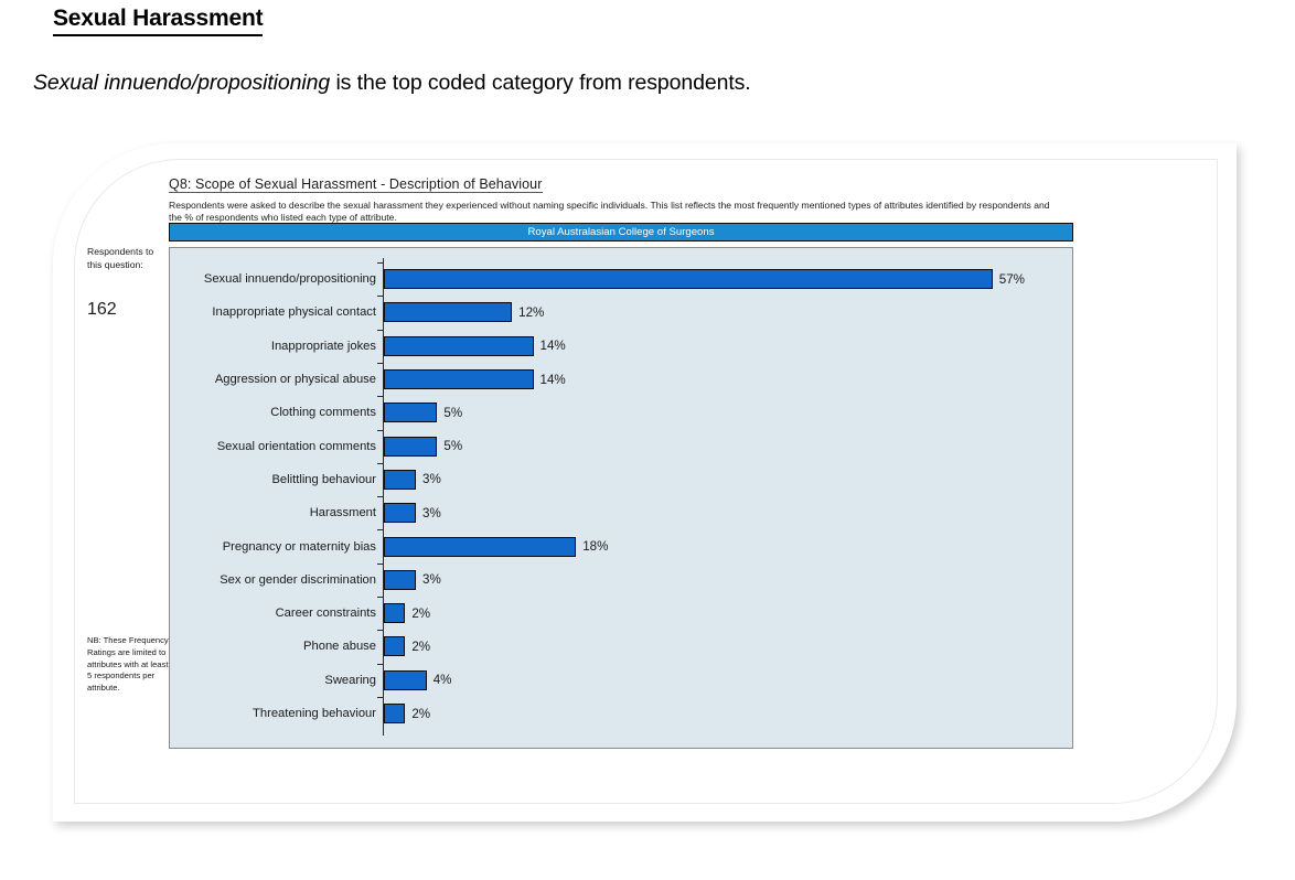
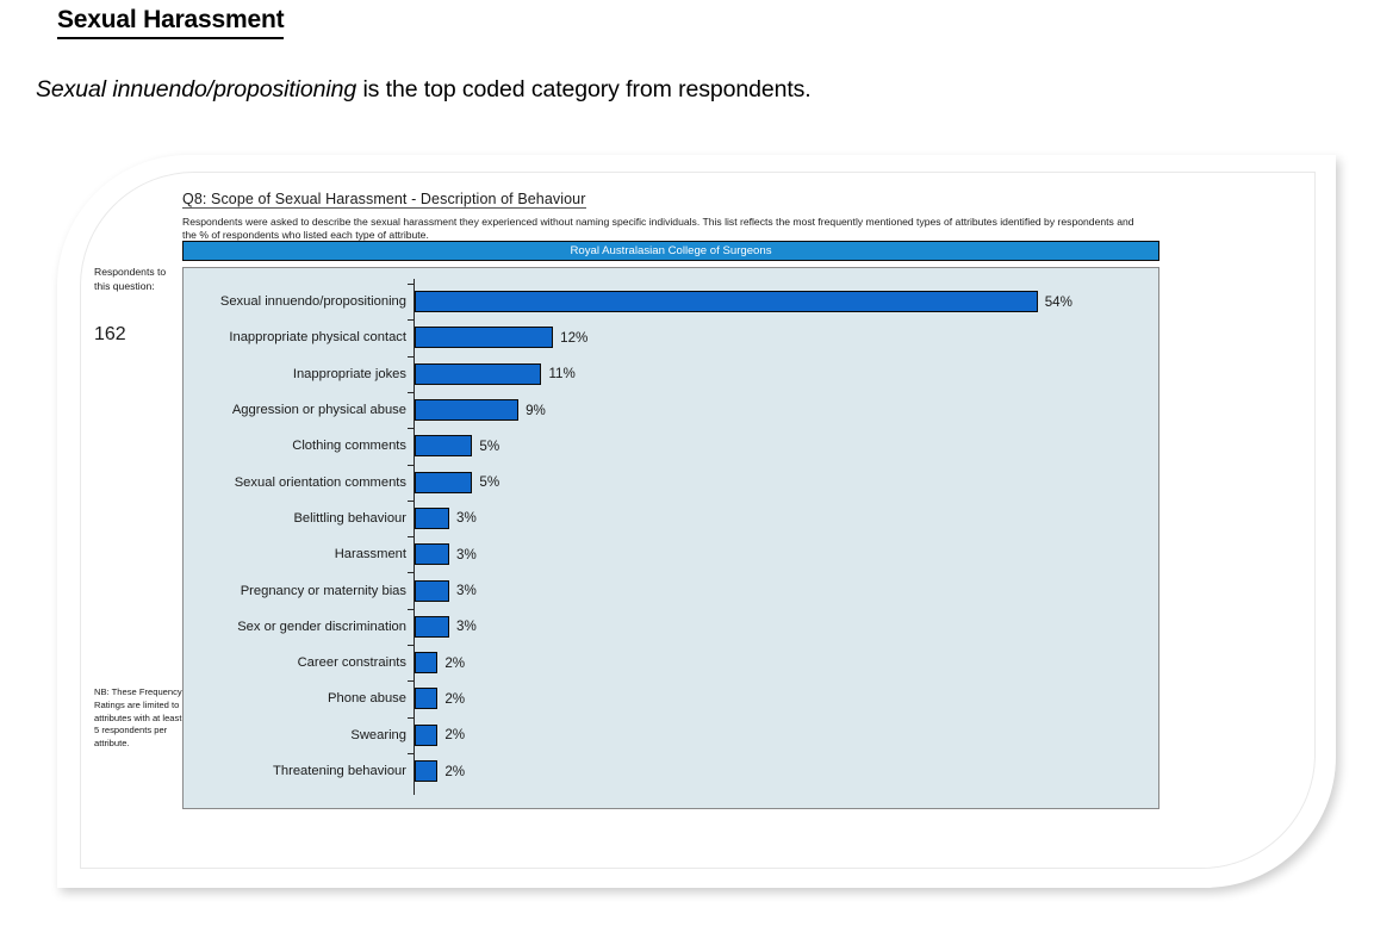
Sexual innuendo/propositioning: 57% -> 54%
Inappropriate jokes: 14% -> 11%
Aggression or physical abuse: 14% -> 9%
Pregnancy or maternity bias: 18% -> 3%
Swearing: 4% -> 2%
